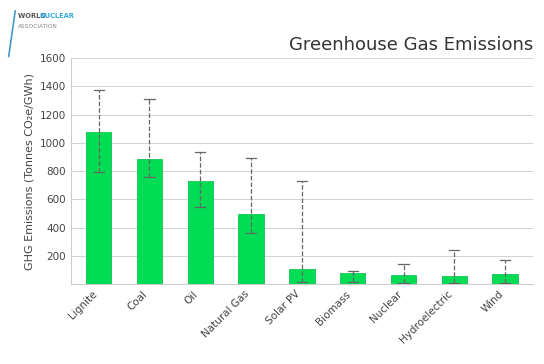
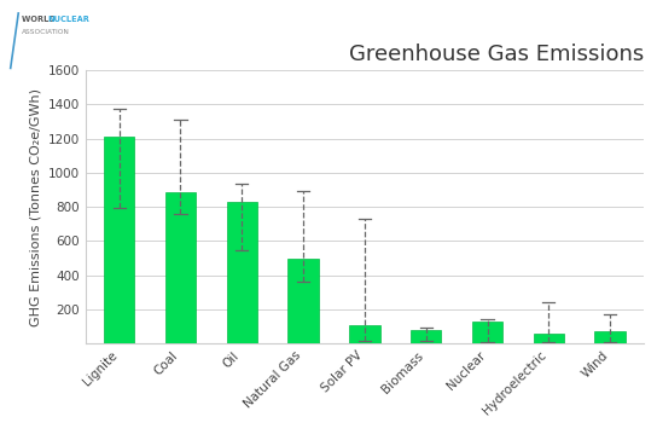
Lignite: 1080 -> 1210
Oil: 730 -> 830
Nuclear: 70 -> 130
